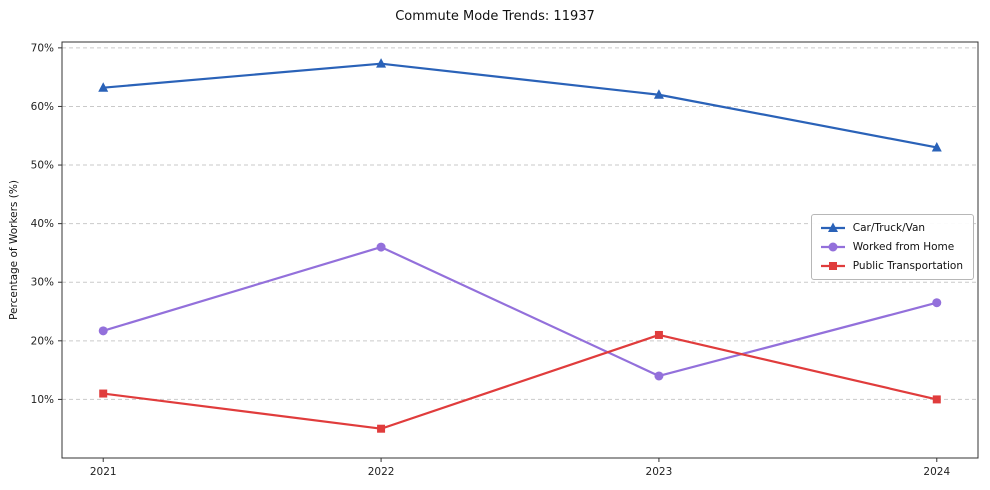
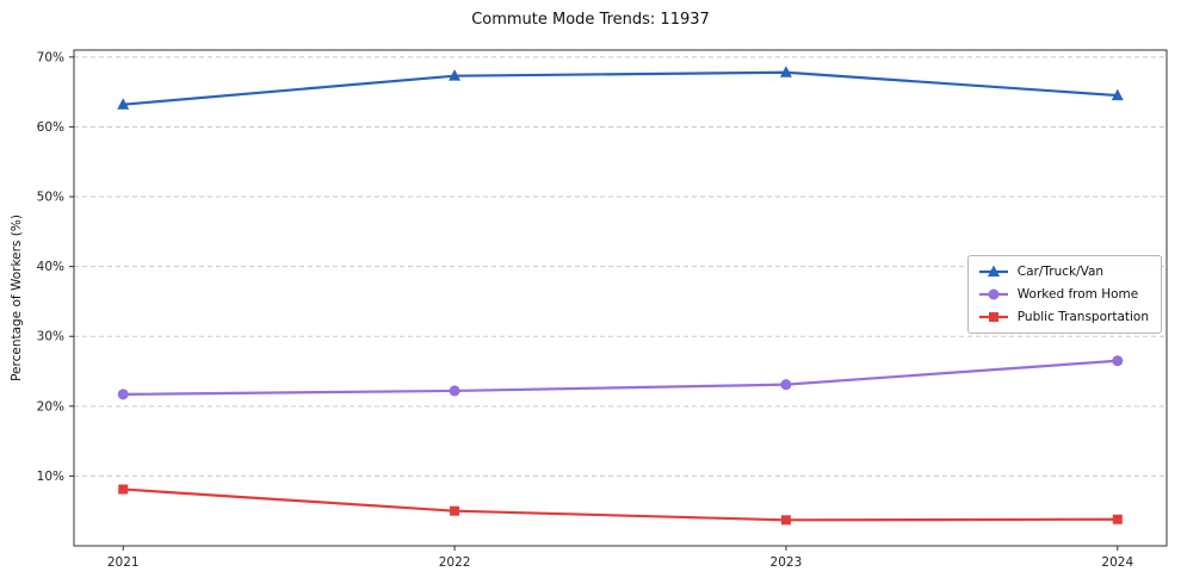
Public Transportation/2021: 11% -> 8%
Worked from Home/2022: 36% -> 22%
Car/Truck/Van/2023: 62% -> 68%
Worked from Home/2023: 14% -> 23%
Public Transportation/2023: 21% -> 4%
Car/Truck/Van/2024: 53% -> 64%
Public Transportation/2024: 10% -> 4%
